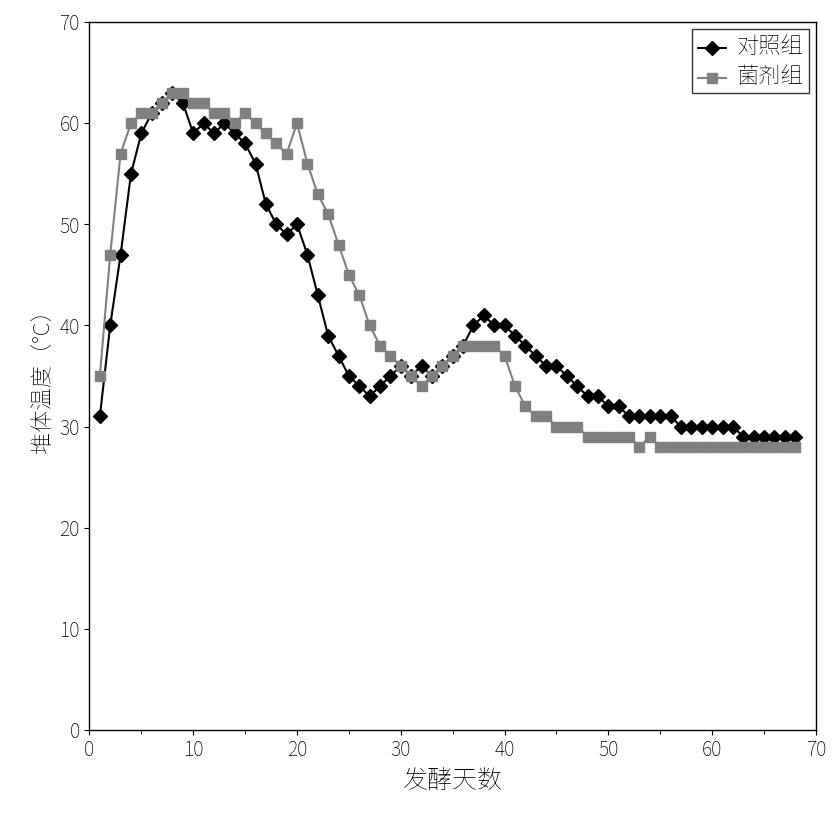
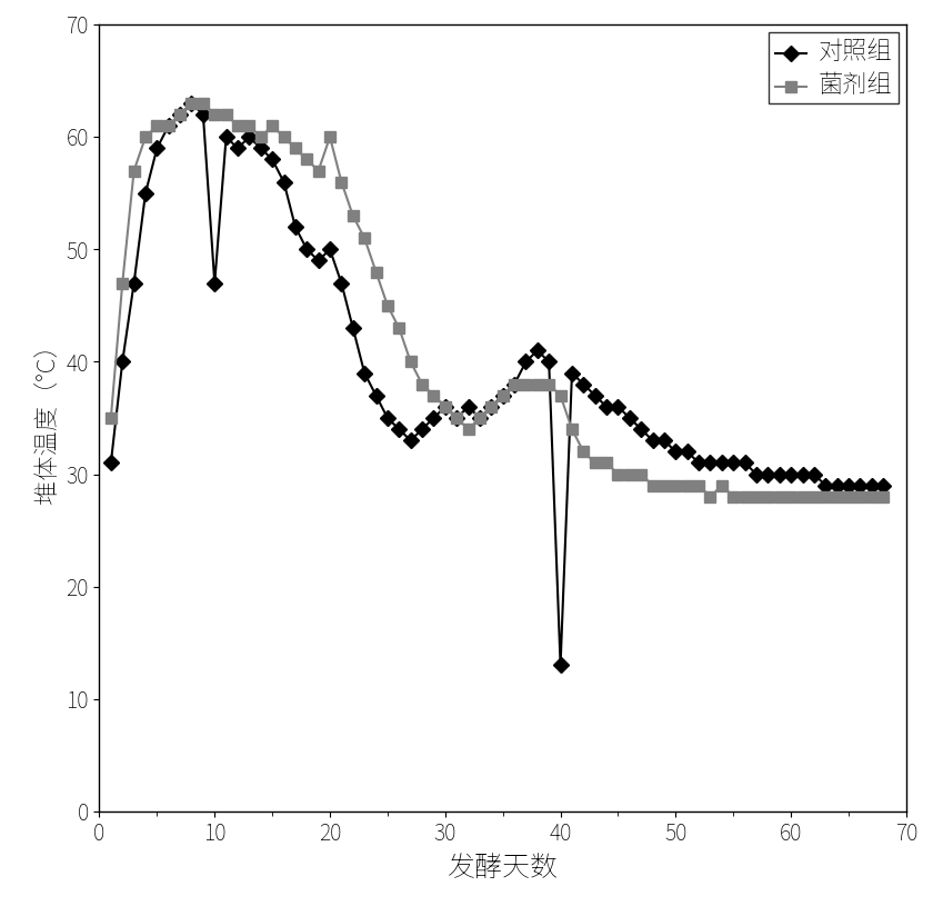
对照组/10: 59 -> 47
对照组/40: 40 -> 13
